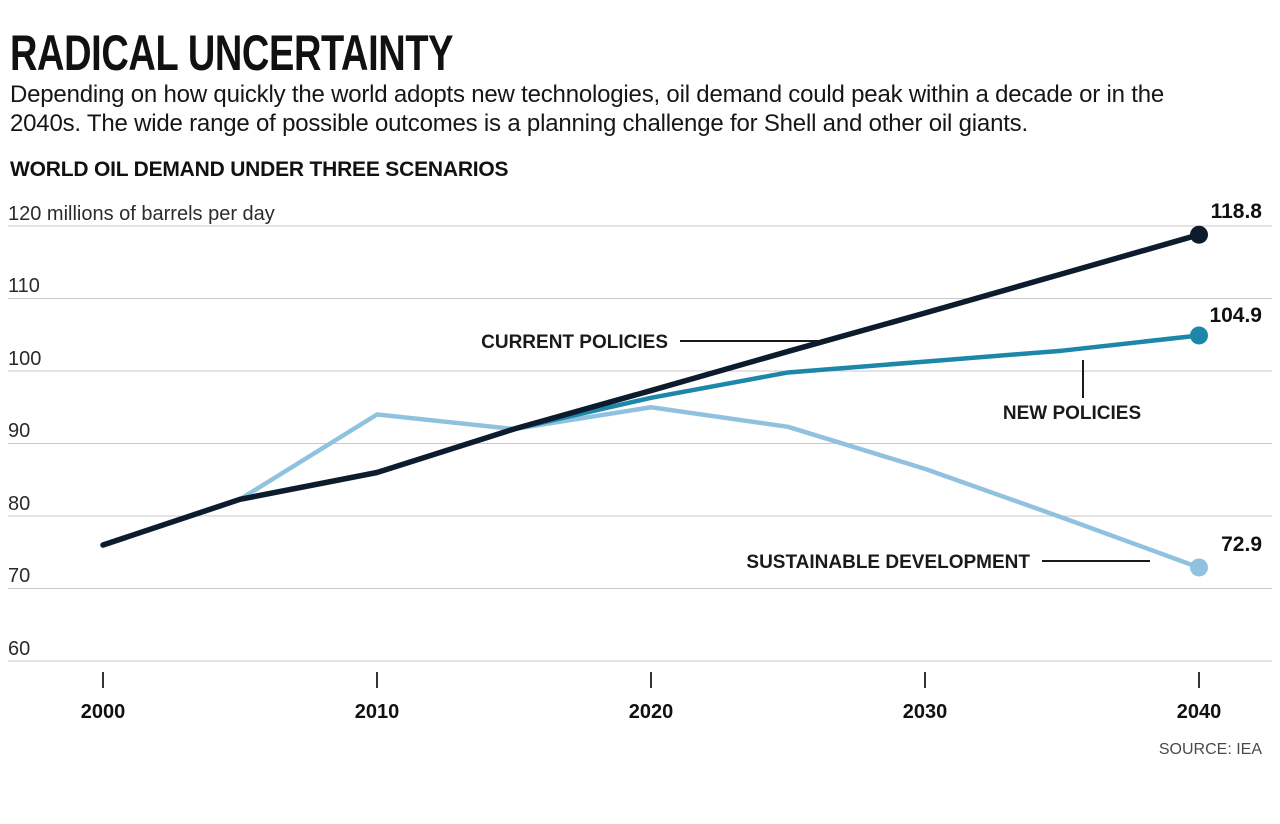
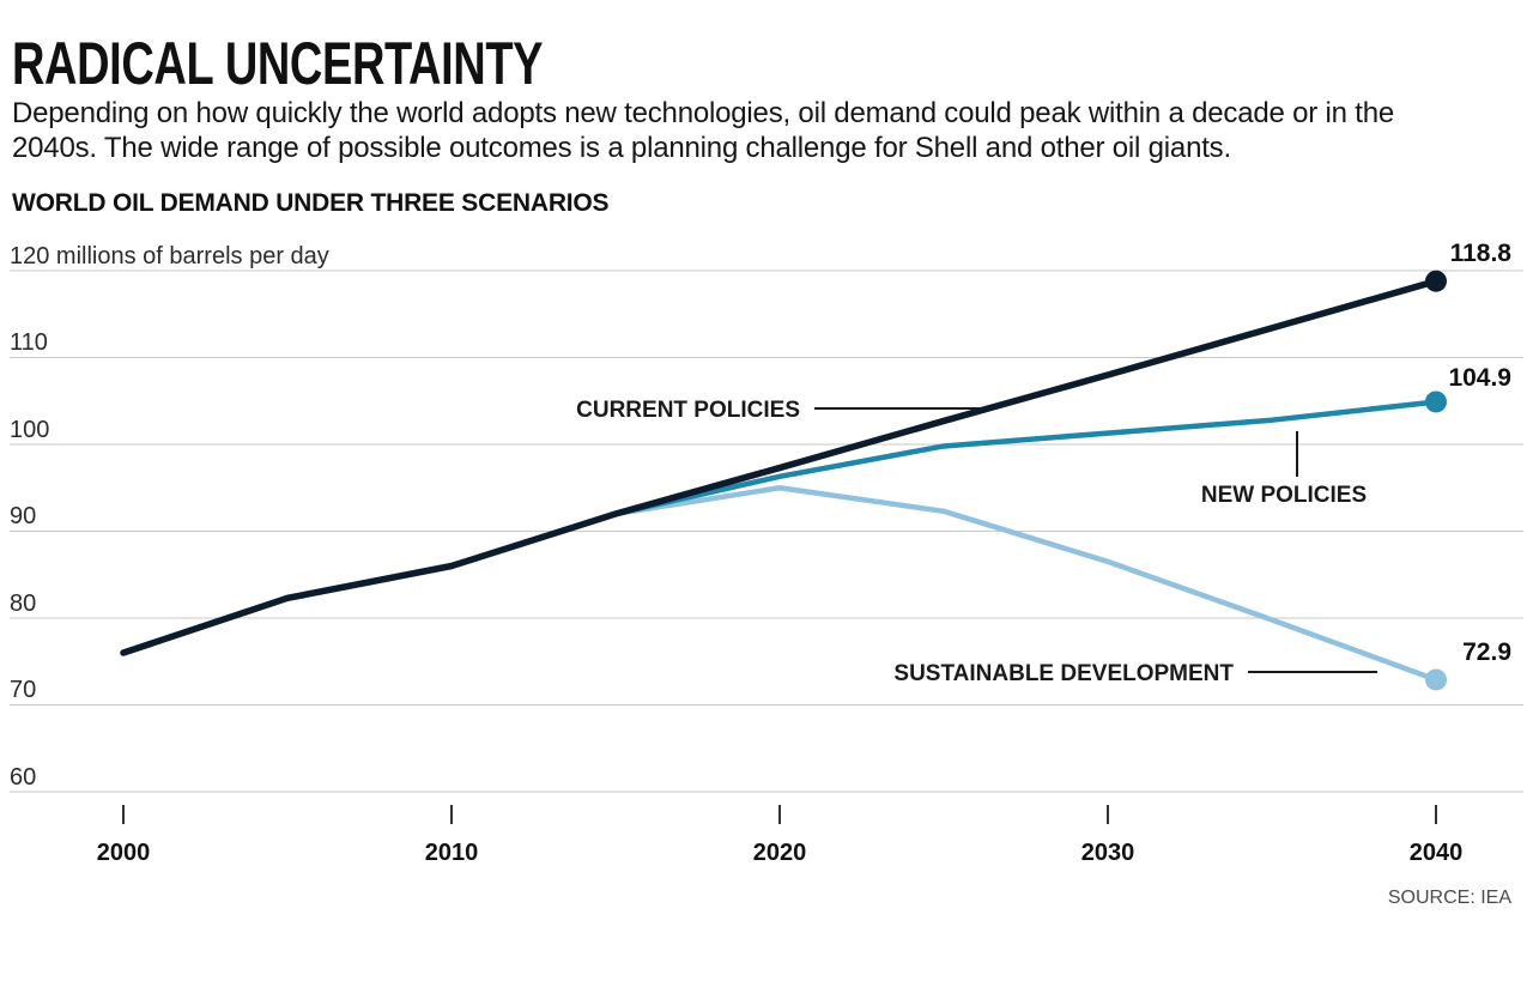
SUSTAINABLE DEVELOPMENT/2010: 94 -> 86
